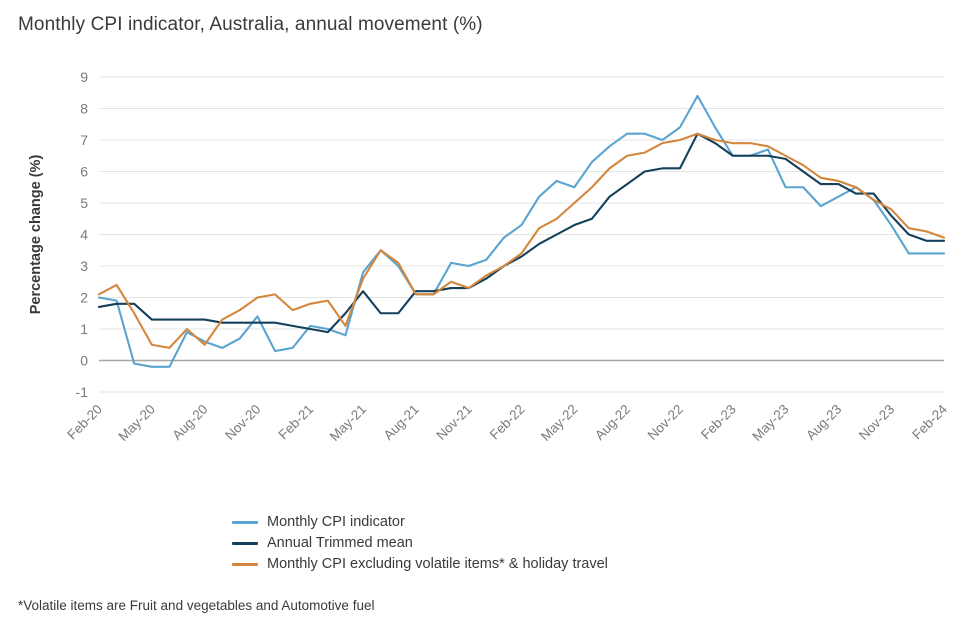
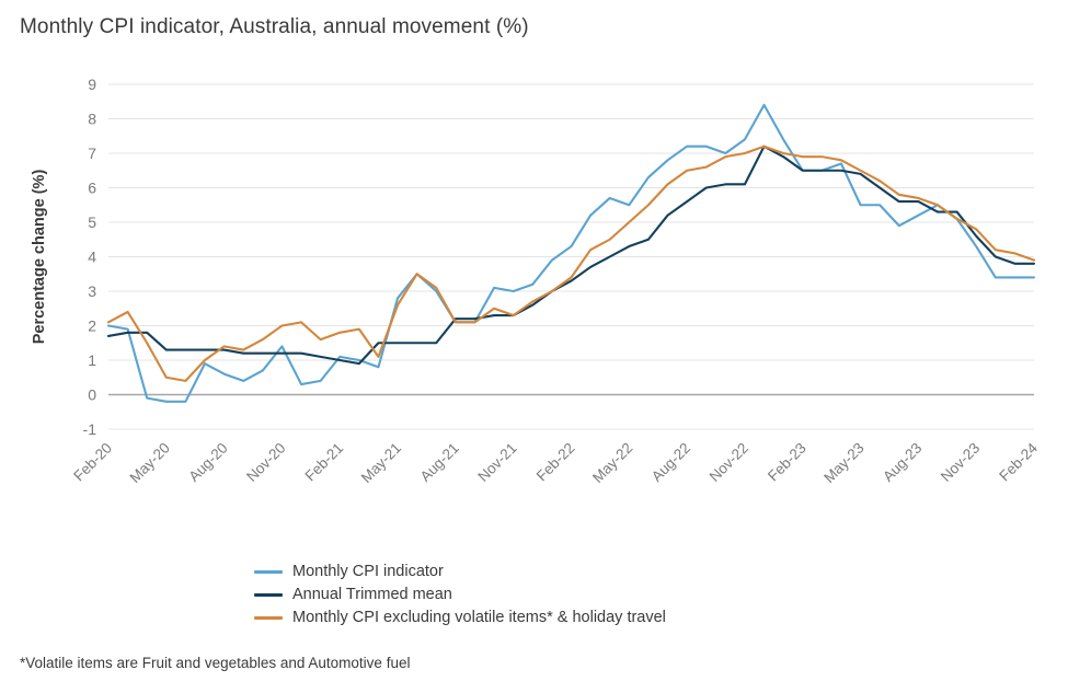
Monthly CPI excluding volatile items* & holiday travel/Aug-20: 0.5 -> 1.4
Annual Trimmed mean/May-21: 2.2 -> 1.5
